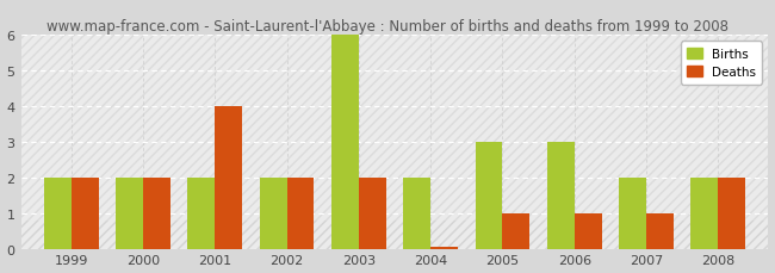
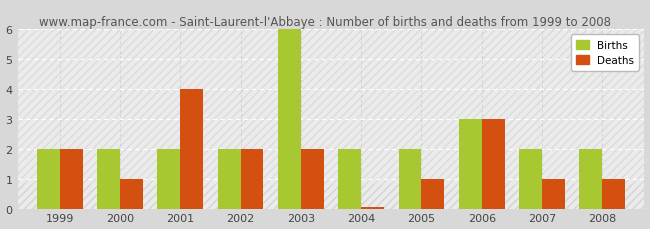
Deaths/2000: 2.00 -> 1.00
Births/2005: 3 -> 2
Deaths/2006: 1.00 -> 3.00
Deaths/2008: 2.00 -> 1.00
